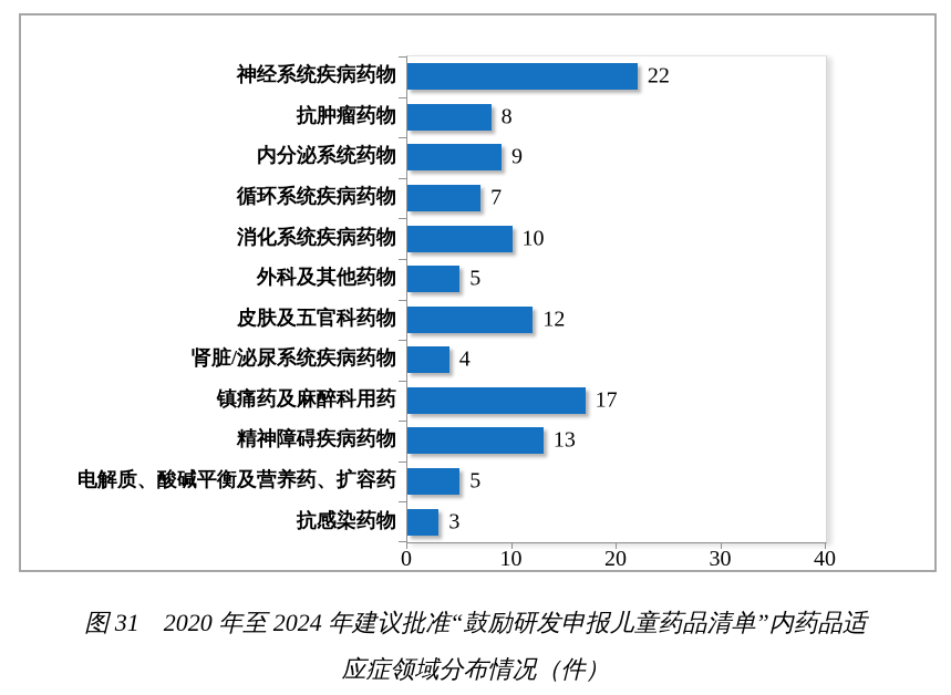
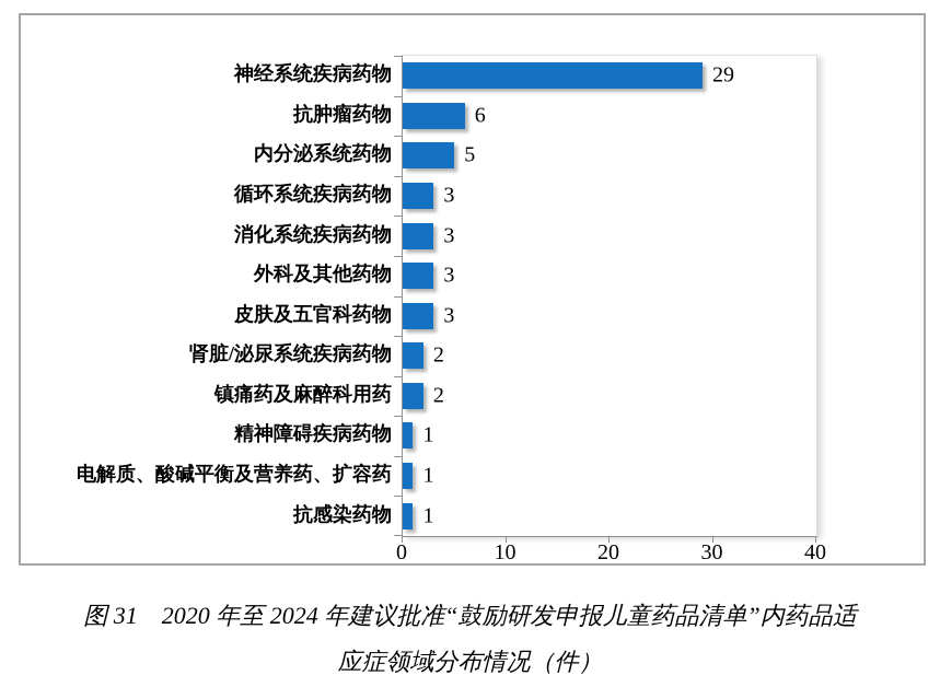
神经系统疾病药物: 22 -> 29
抗肿瘤药物: 8 -> 6
内分泌系统药物: 9 -> 5
循环系统疾病药物: 7 -> 3
消化系统疾病药物: 10 -> 3
外科及其他药物: 5 -> 3
皮肤及五官科药物: 12 -> 3
肾脏/泌尿系统疾病药物: 4 -> 2
镇痛药及麻醉科用药: 17 -> 2
精神障碍疾病药物: 13 -> 1
电解质、酸碱平衡及营养药、扩容药: 5 -> 1
抗感染药物: 3 -> 1
